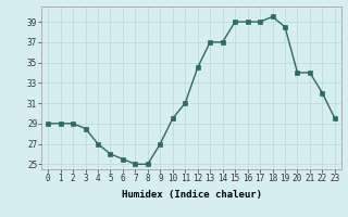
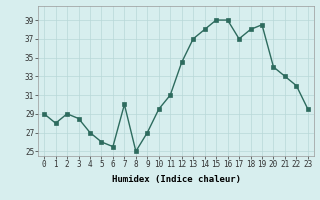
1: 29.0 -> 28.0
7: 25.0 -> 30.0
14: 37.0 -> 38.0
17: 39.0 -> 37.0
18: 39.5 -> 38.0
21: 34.0 -> 33.0
